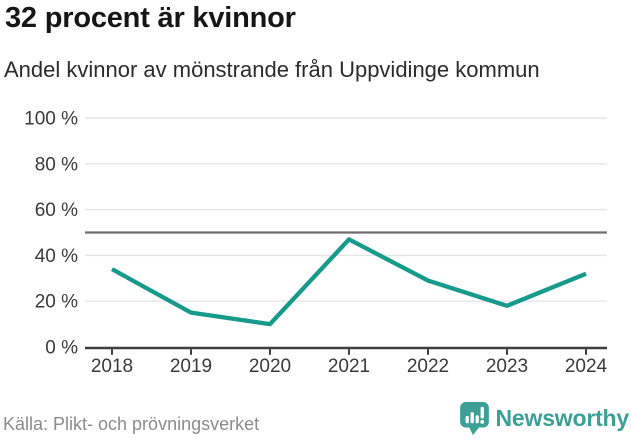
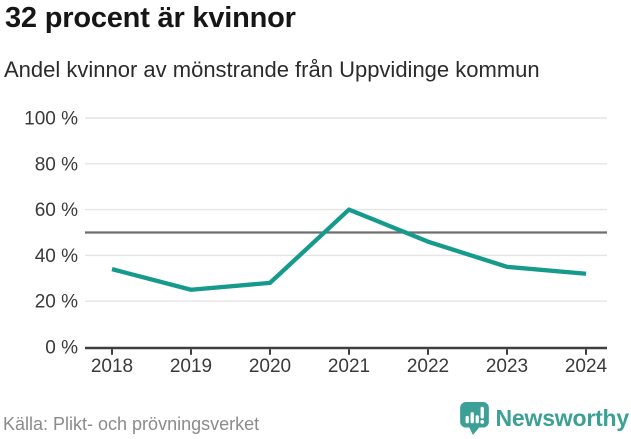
2019: 15% -> 25%
2020: 10% -> 28%
2021: 47% -> 60%
2022: 29% -> 46%
2023: 18% -> 35%
